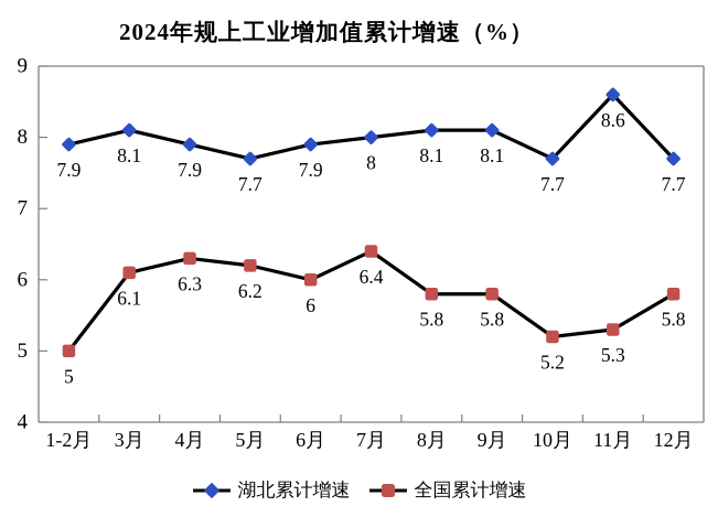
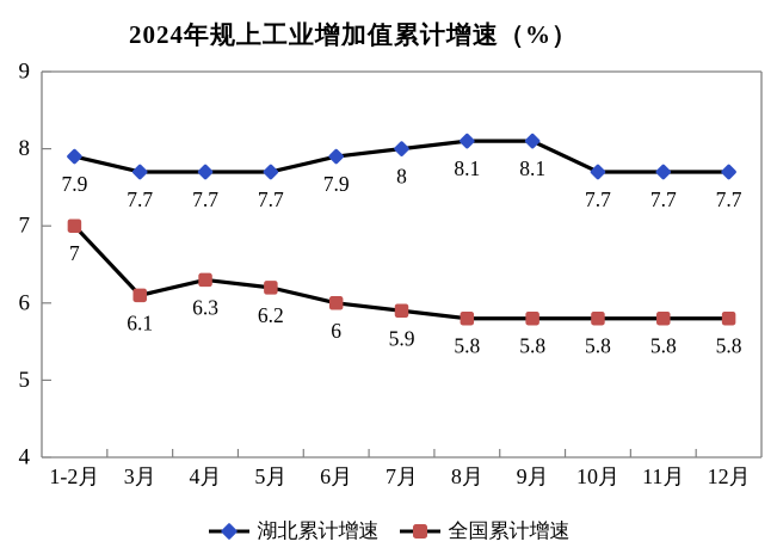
全国累计增速/1-2月: 5 -> 7
湖北累计增速/3月: 8.1 -> 7.7
湖北累计增速/4月: 7.9 -> 7.7
全国累计增速/7月: 6.4 -> 5.9
全国累计增速/10月: 5.2 -> 5.8
湖北累计增速/11月: 8.6 -> 7.7
全国累计增速/11月: 5.3 -> 5.8
